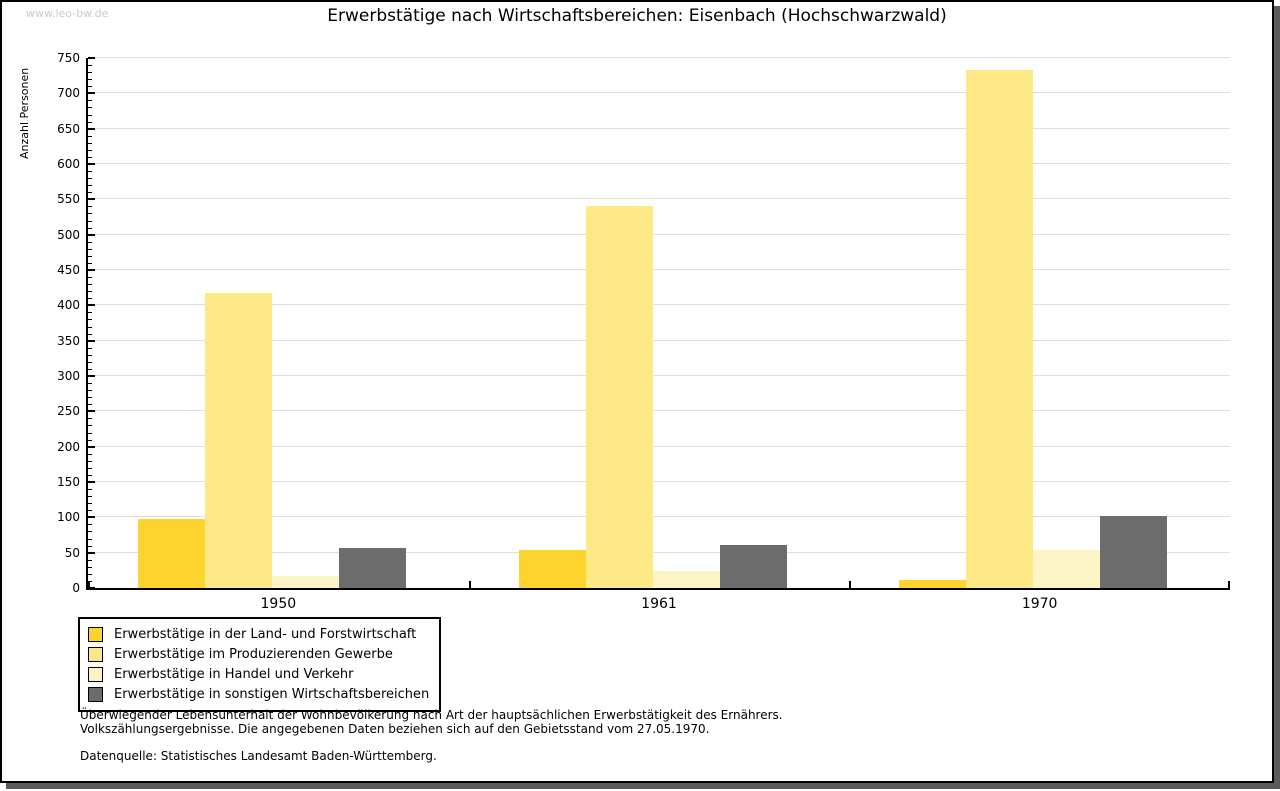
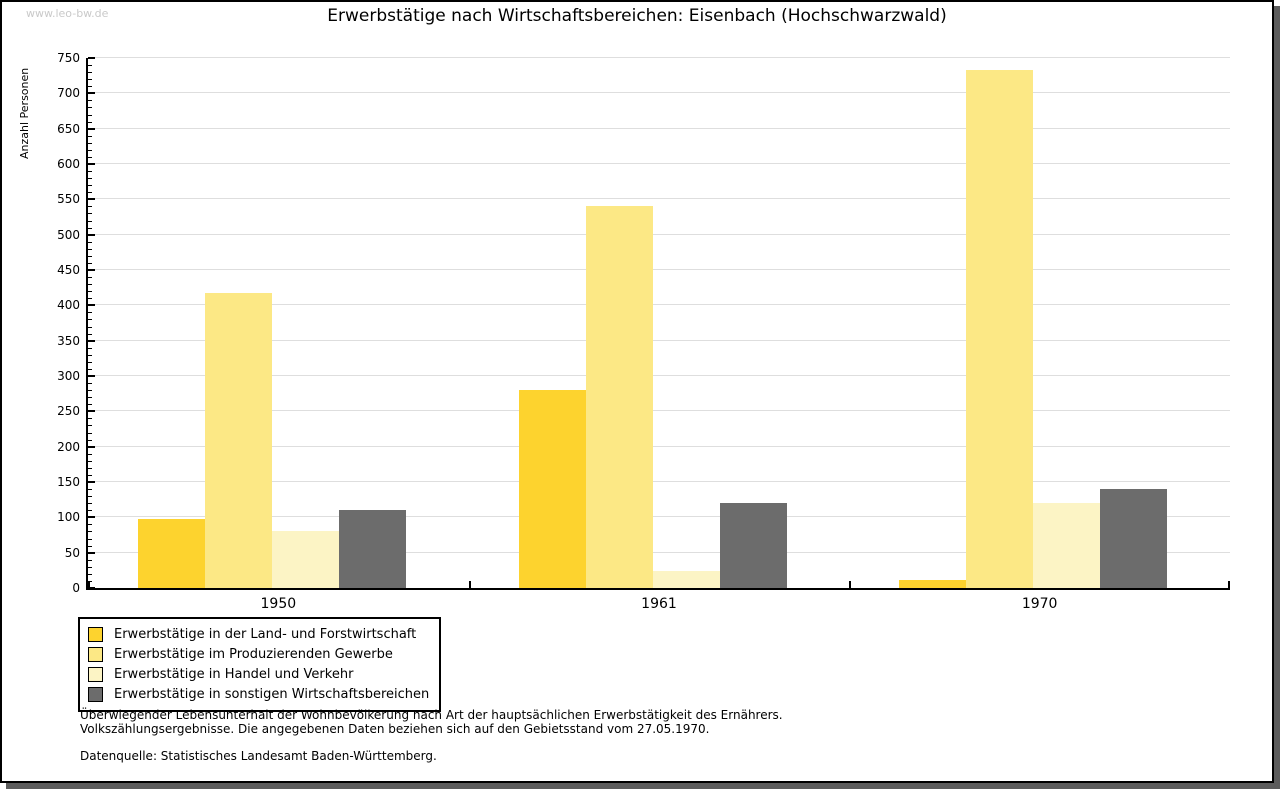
Erwerbstätige in Handel und Verkehr/1950: 20 -> 80
Erwerbstätige in sonstigen Wirtschaftsbereichen/1950: 60 -> 110
Erwerbstätige in der Land- und Forstwirtschaft/1961: 50 -> 280
Erwerbstätige in sonstigen Wirtschaftsbereichen/1961: 60 -> 120
Erwerbstätige in Handel und Verkehr/1970: 50 -> 120
Erwerbstätige in sonstigen Wirtschaftsbereichen/1970: 100 -> 140
